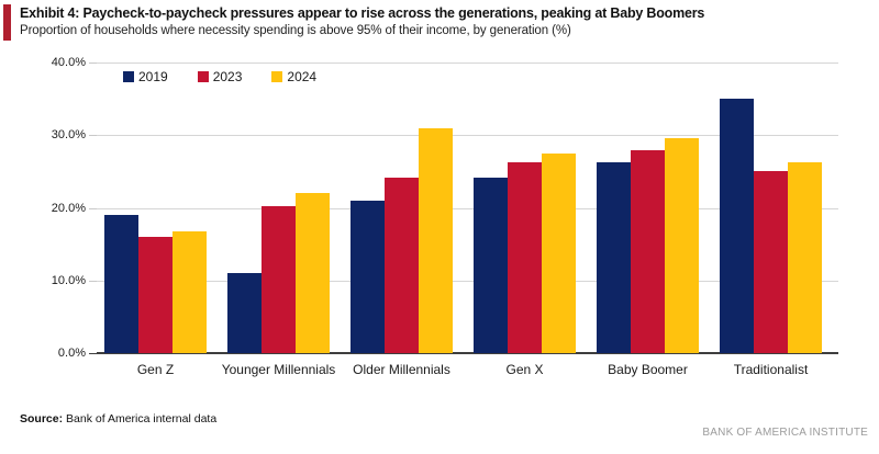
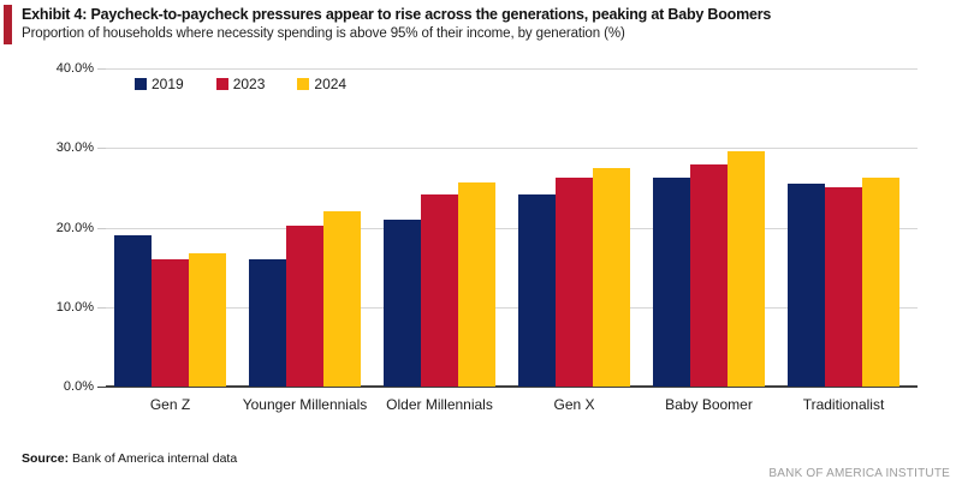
2019/Younger Millennials: 11% -> 16%
2024/Older Millennials: 31% -> 26%
2019/Traditionalist: 35% -> 26%
